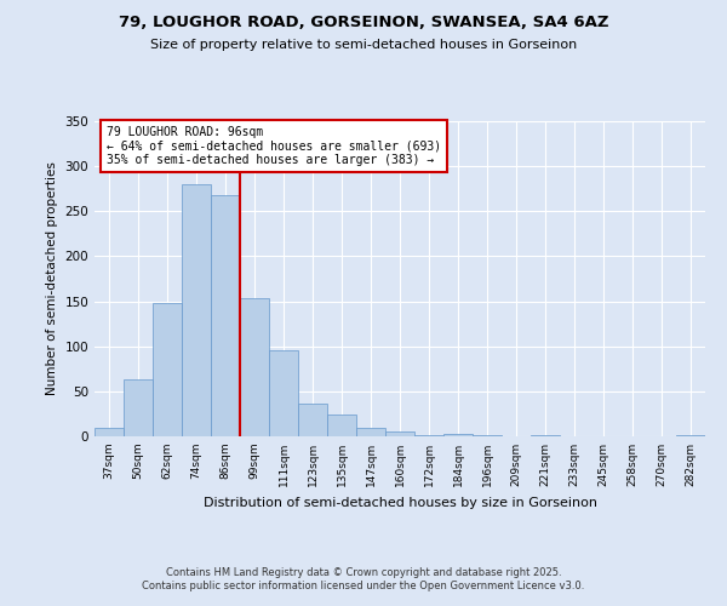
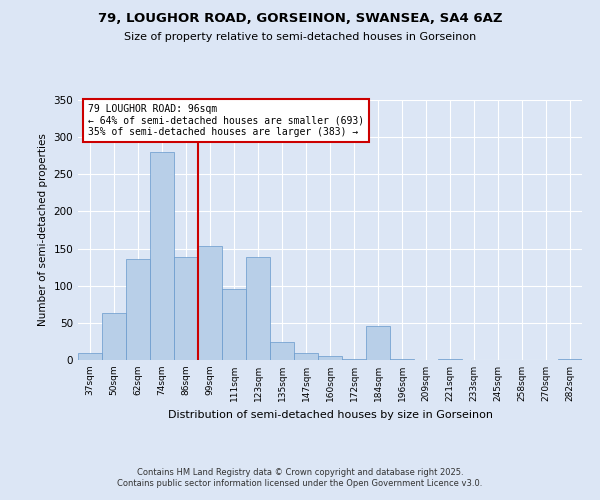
62sqm: 148 -> 136
86sqm: 268 -> 138
123sqm: 36 -> 138
184sqm: 3 -> 46
